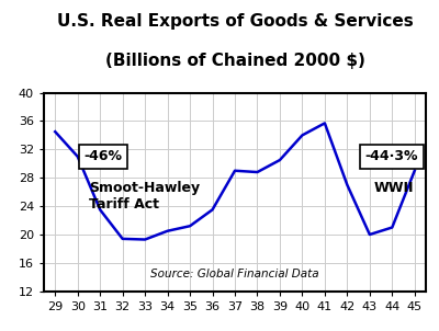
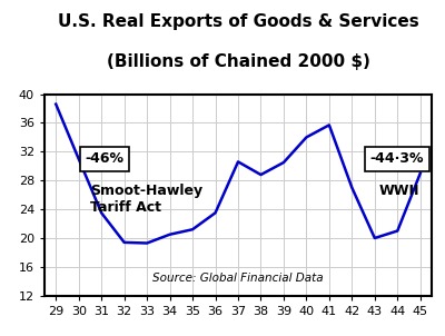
29: 34.5 -> 38.6
37: 29.0 -> 30.6
